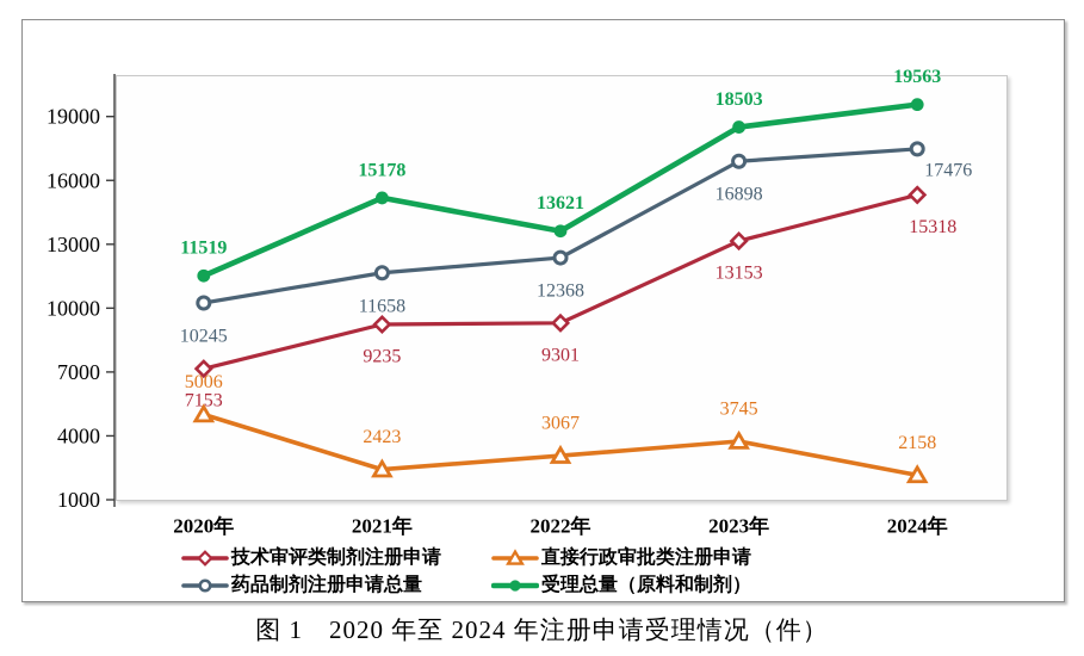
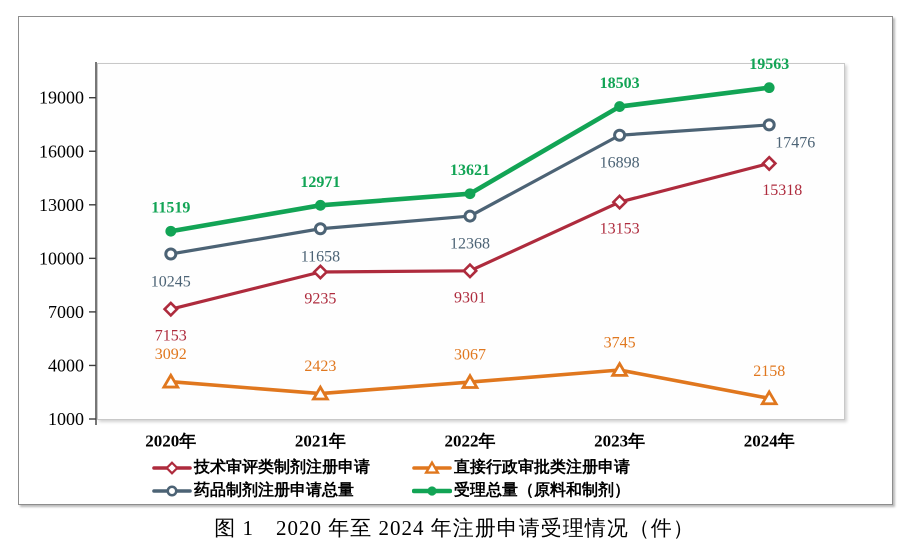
直接行政审批类注册申请/2020年: 5006 -> 3092
受理总量（原料和制剂）/2021年: 15178 -> 12971
